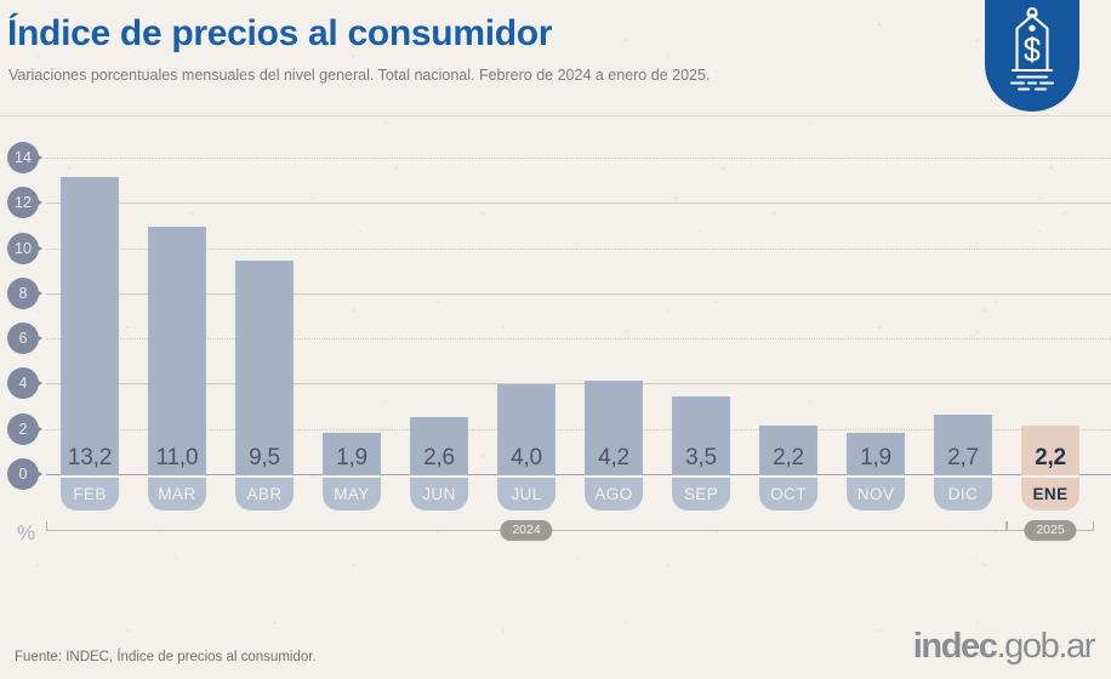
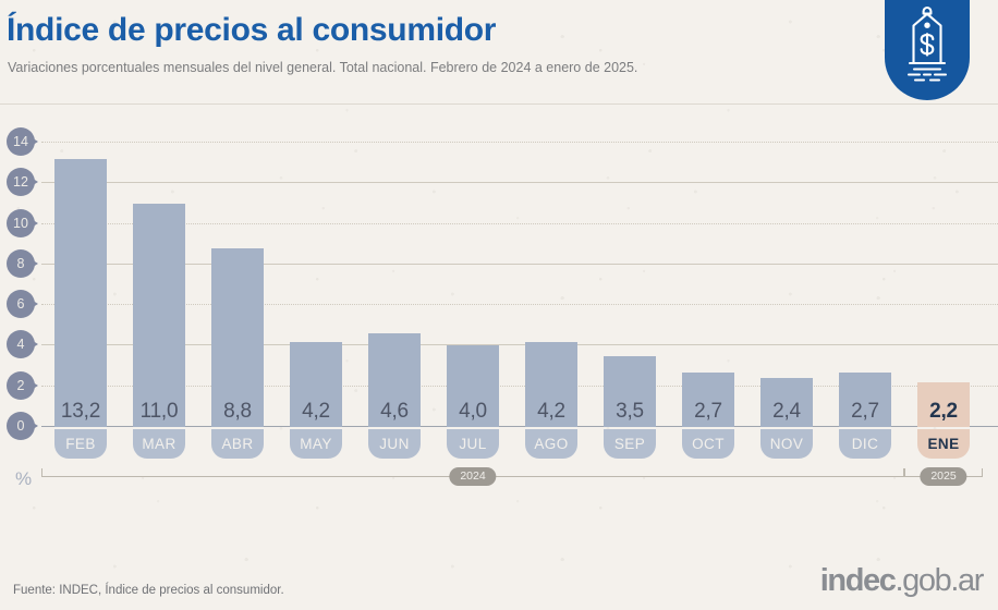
ABR: 9,5 -> 8,8
MAY: 1,9 -> 4,2
JUN: 2,6 -> 4,6
OCT: 2,2 -> 2,7
NOV: 1,9 -> 2,4
